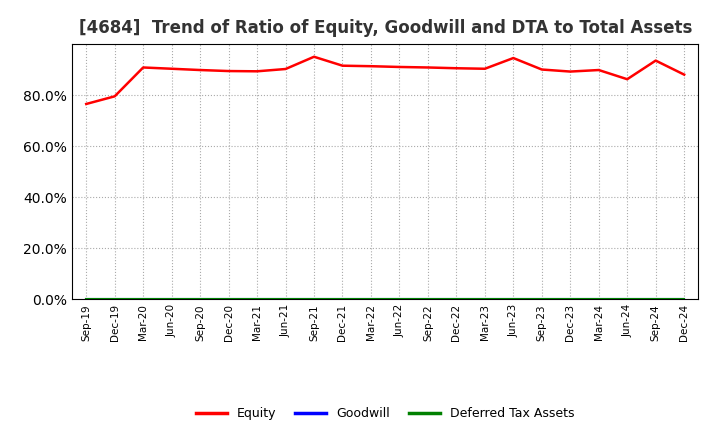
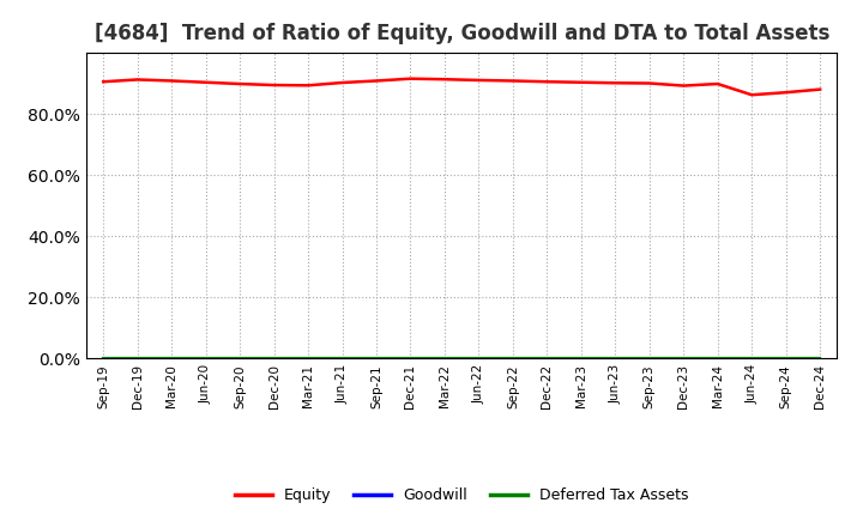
Equity/Sep-19: 76.5% -> 90.5%
Equity/Dec-19: 79.5% -> 91.2%
Equity/Sep-21: 95.0% -> 90.8%
Equity/Jun-23: 94.5% -> 90.1%
Equity/Sep-24: 93.5% -> 87.0%
